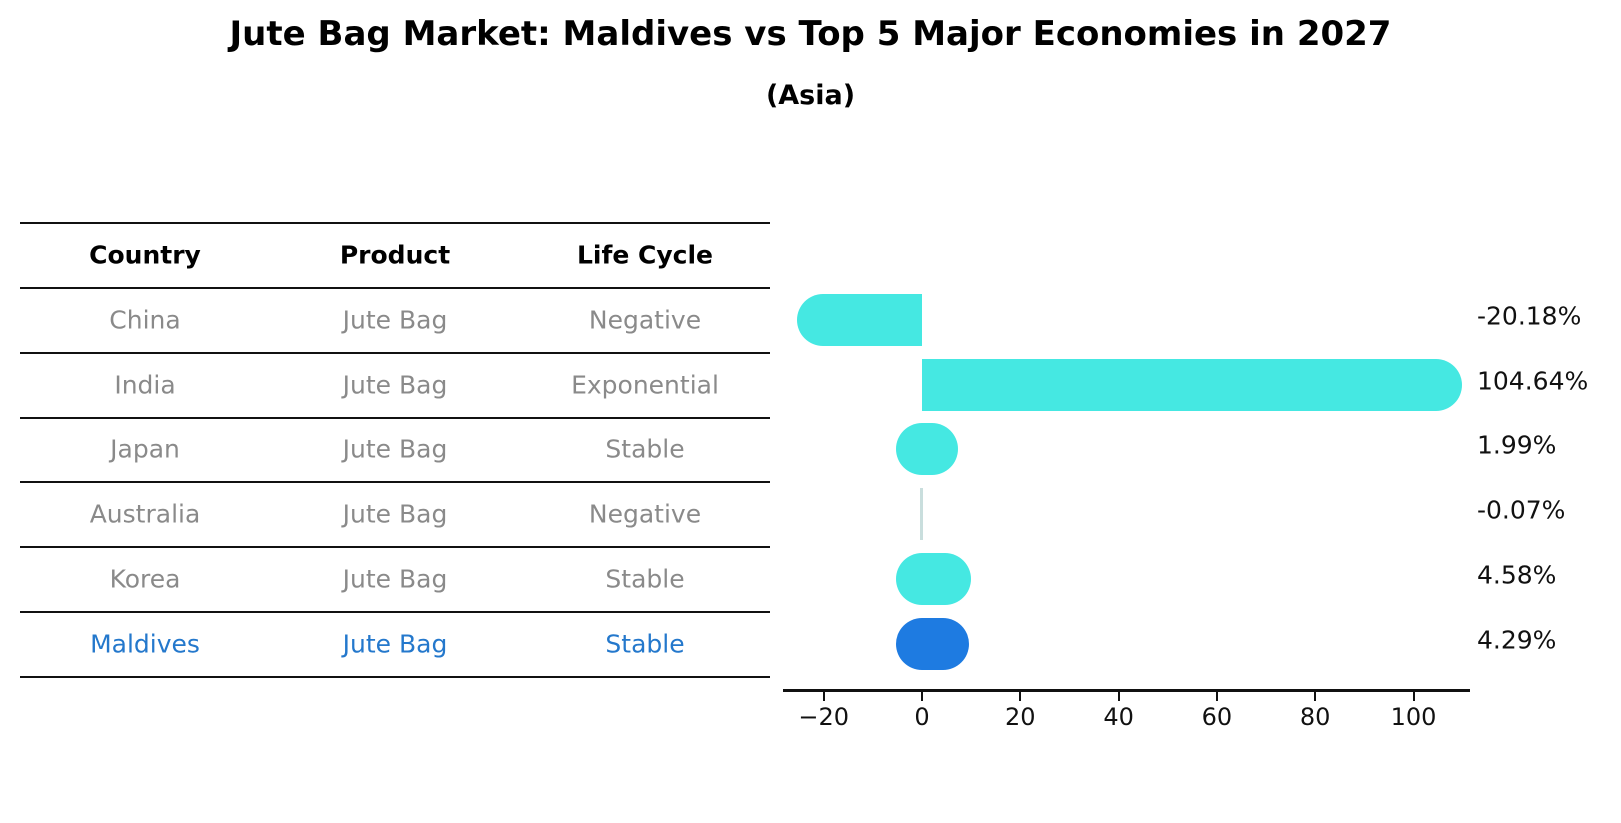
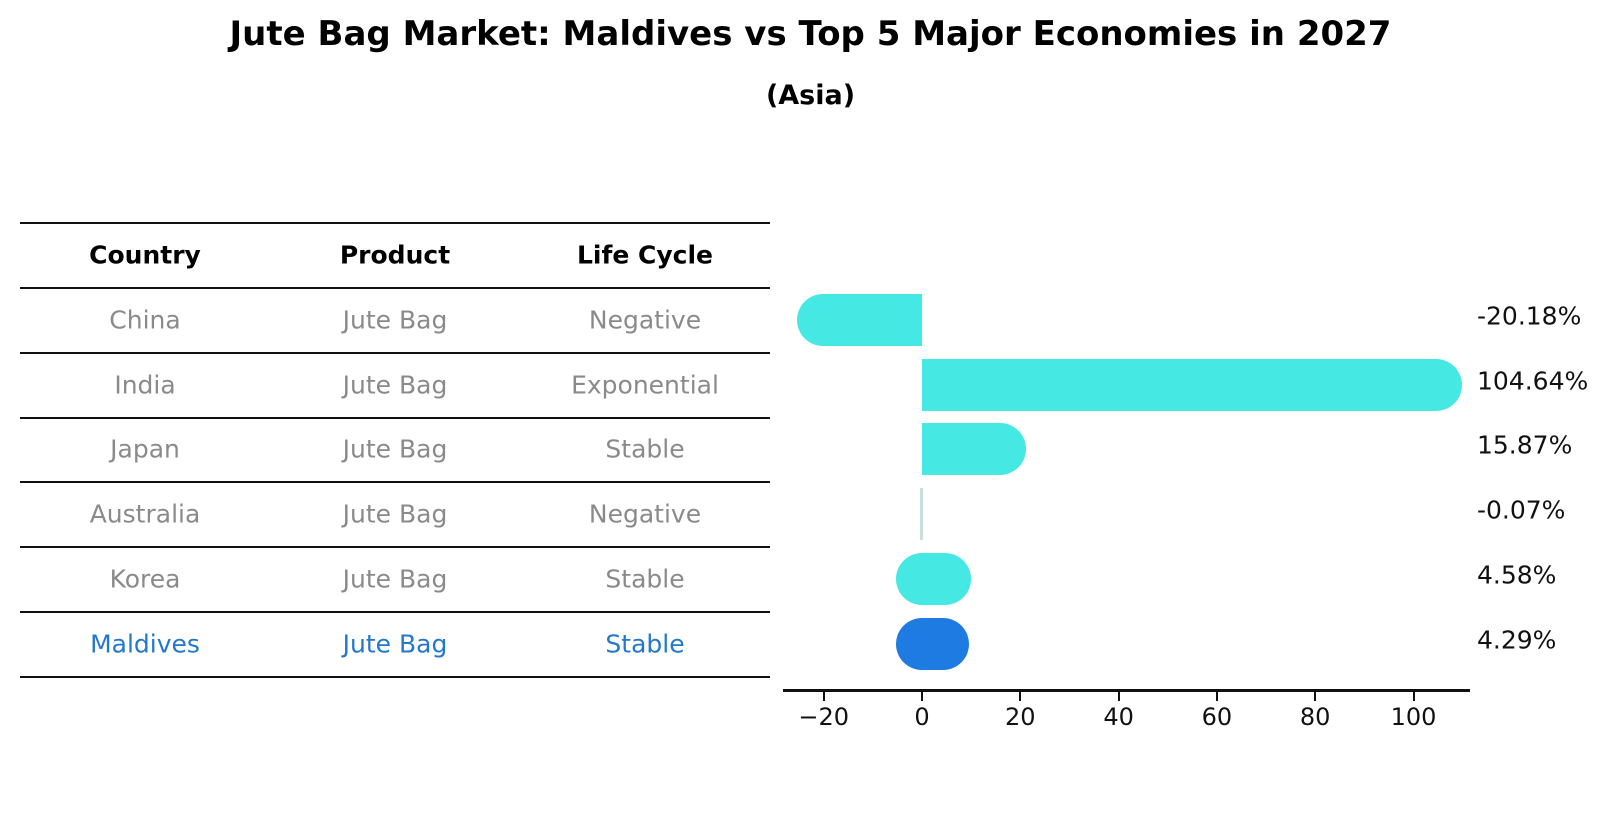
Japan: 1.99% -> 15.87%
